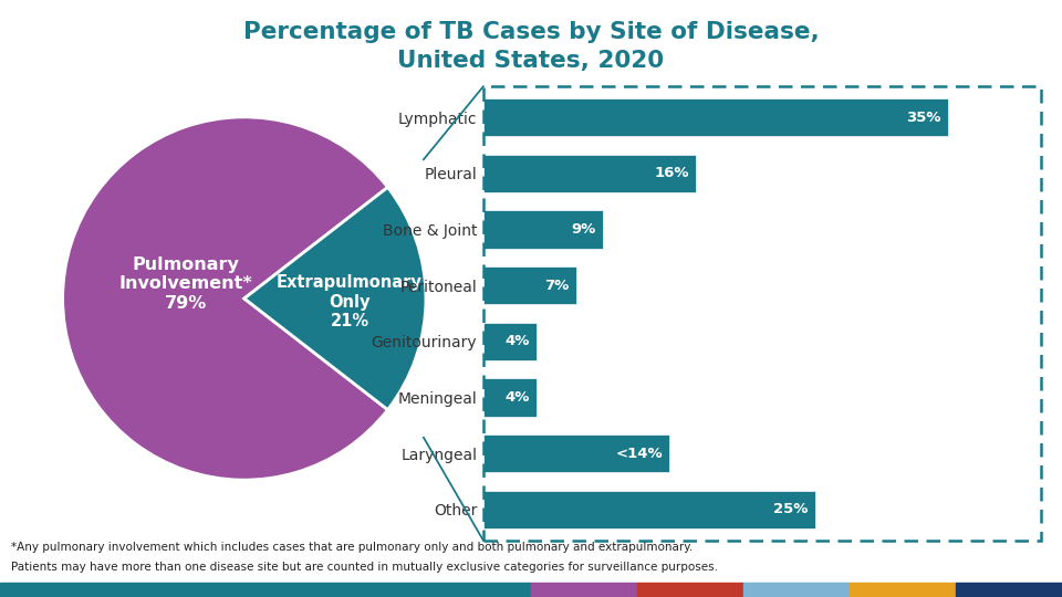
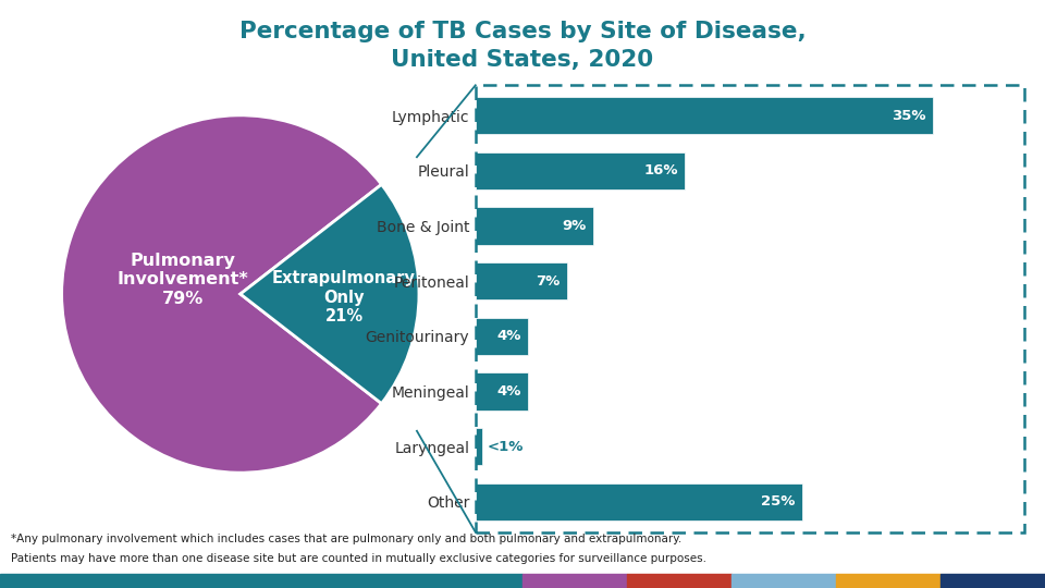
Laryngeal: <14% -> <1%
